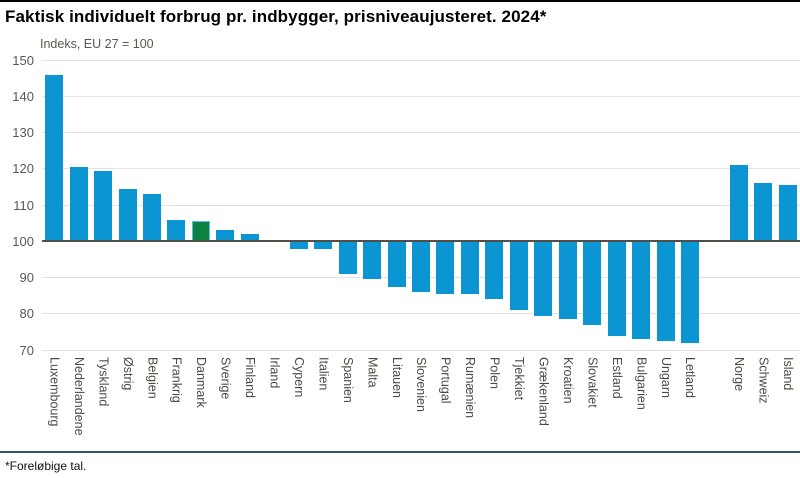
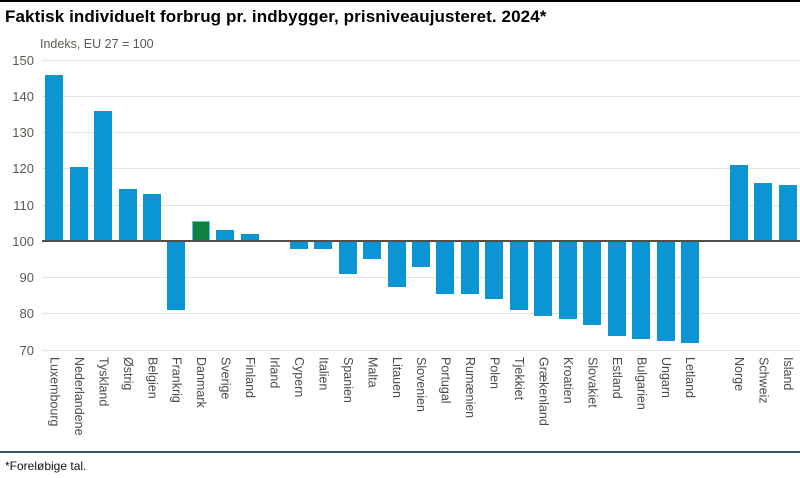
Tyskland: 120 -> 136
Frankrig: 106 -> 81
Malta: 90 -> 95
Slovenien: 86 -> 93
